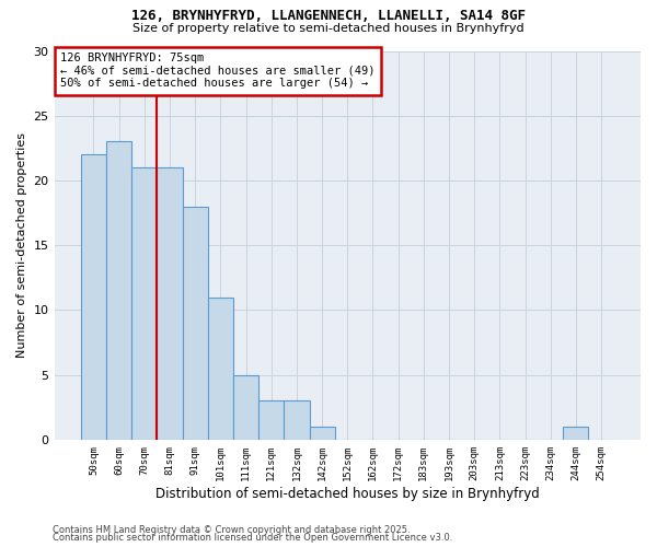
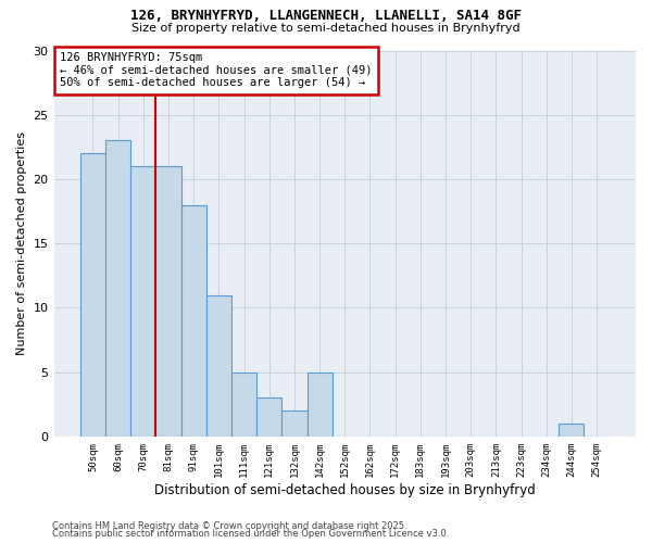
132sqm: 3 -> 2
142sqm: 1 -> 5
